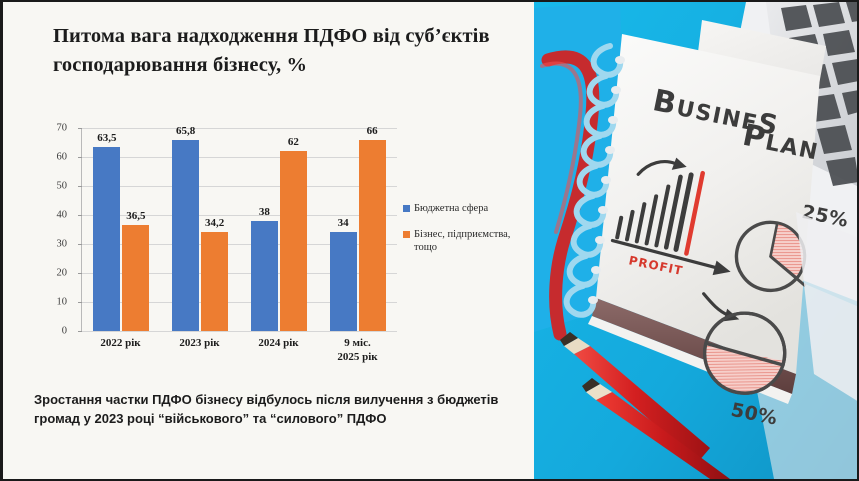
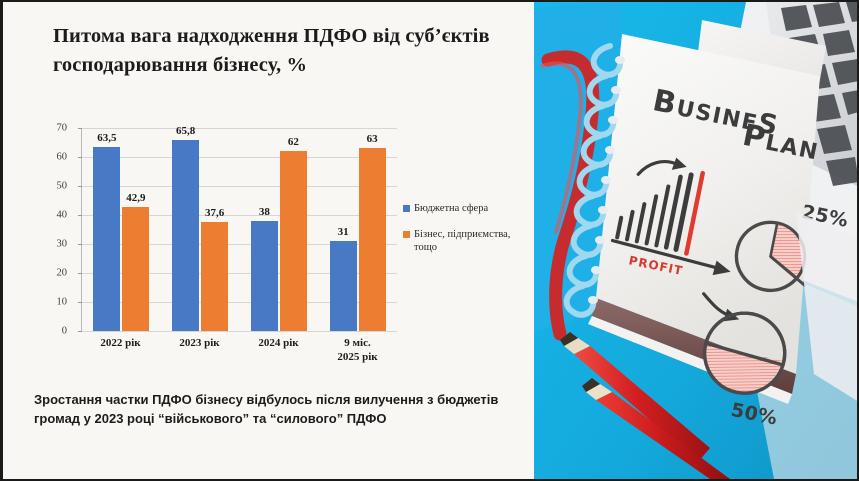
Бізнес, підприємства, тощо/2022 рік: 36,5 -> 42,9
Бізнес, підприємства, тощо/2023 рік: 34,2 -> 37,6
Бюджетна сфера/9 міс. 2025 рік: 34 -> 31
Бізнес, підприємства, тощо/9 міс. 2025 рік: 66 -> 63
